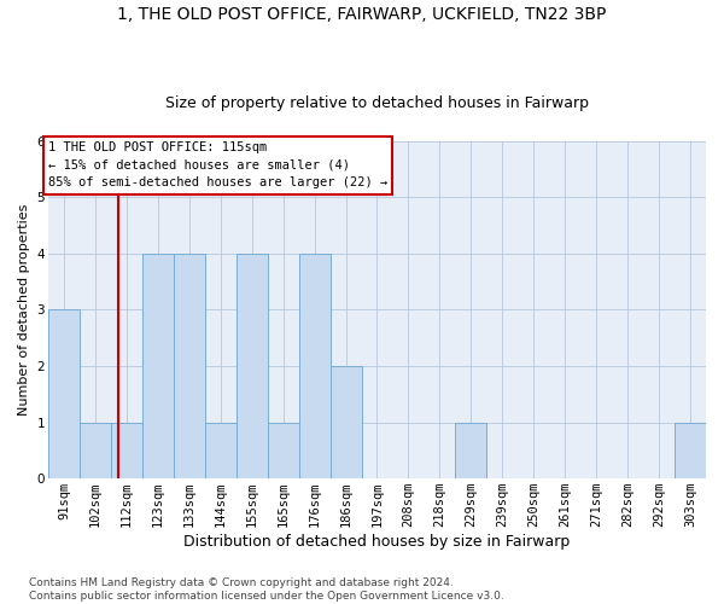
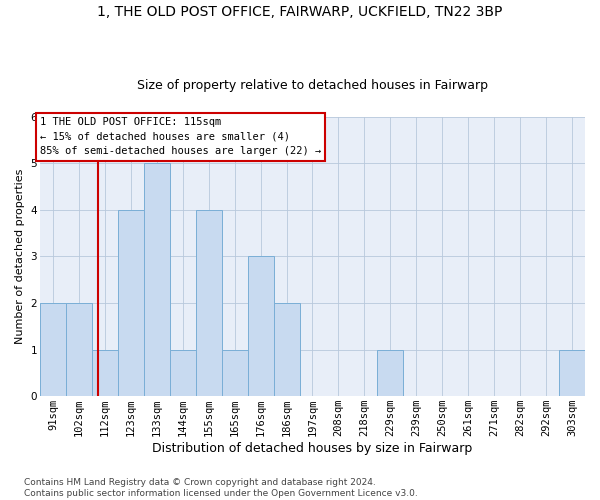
91sqm: 3 -> 2
102sqm: 1 -> 2
133sqm: 4 -> 5
176sqm: 4 -> 3
